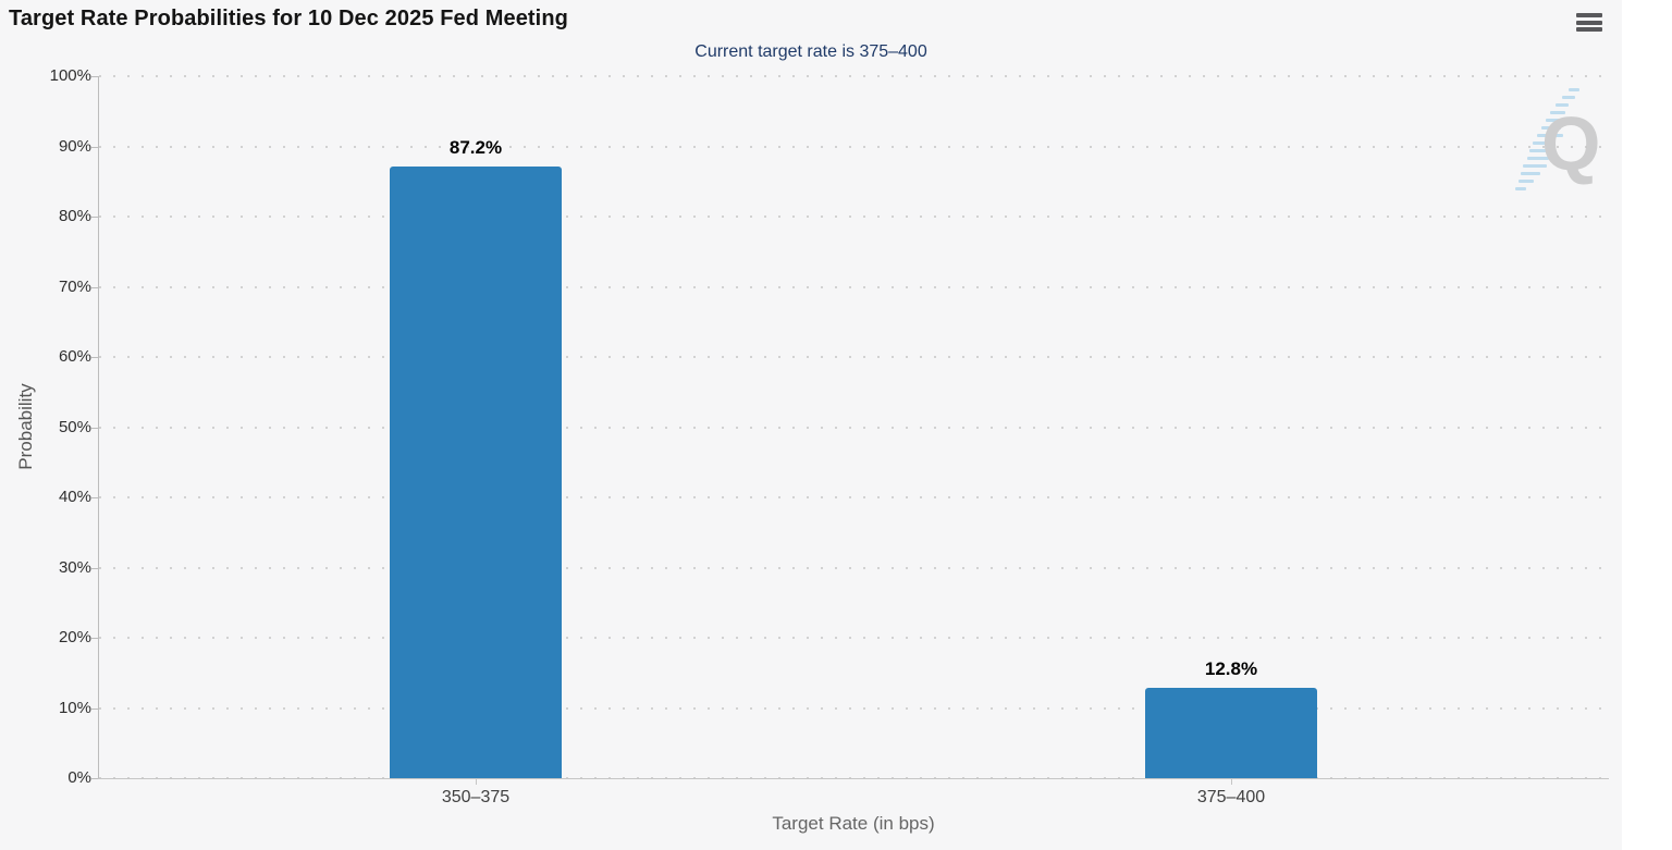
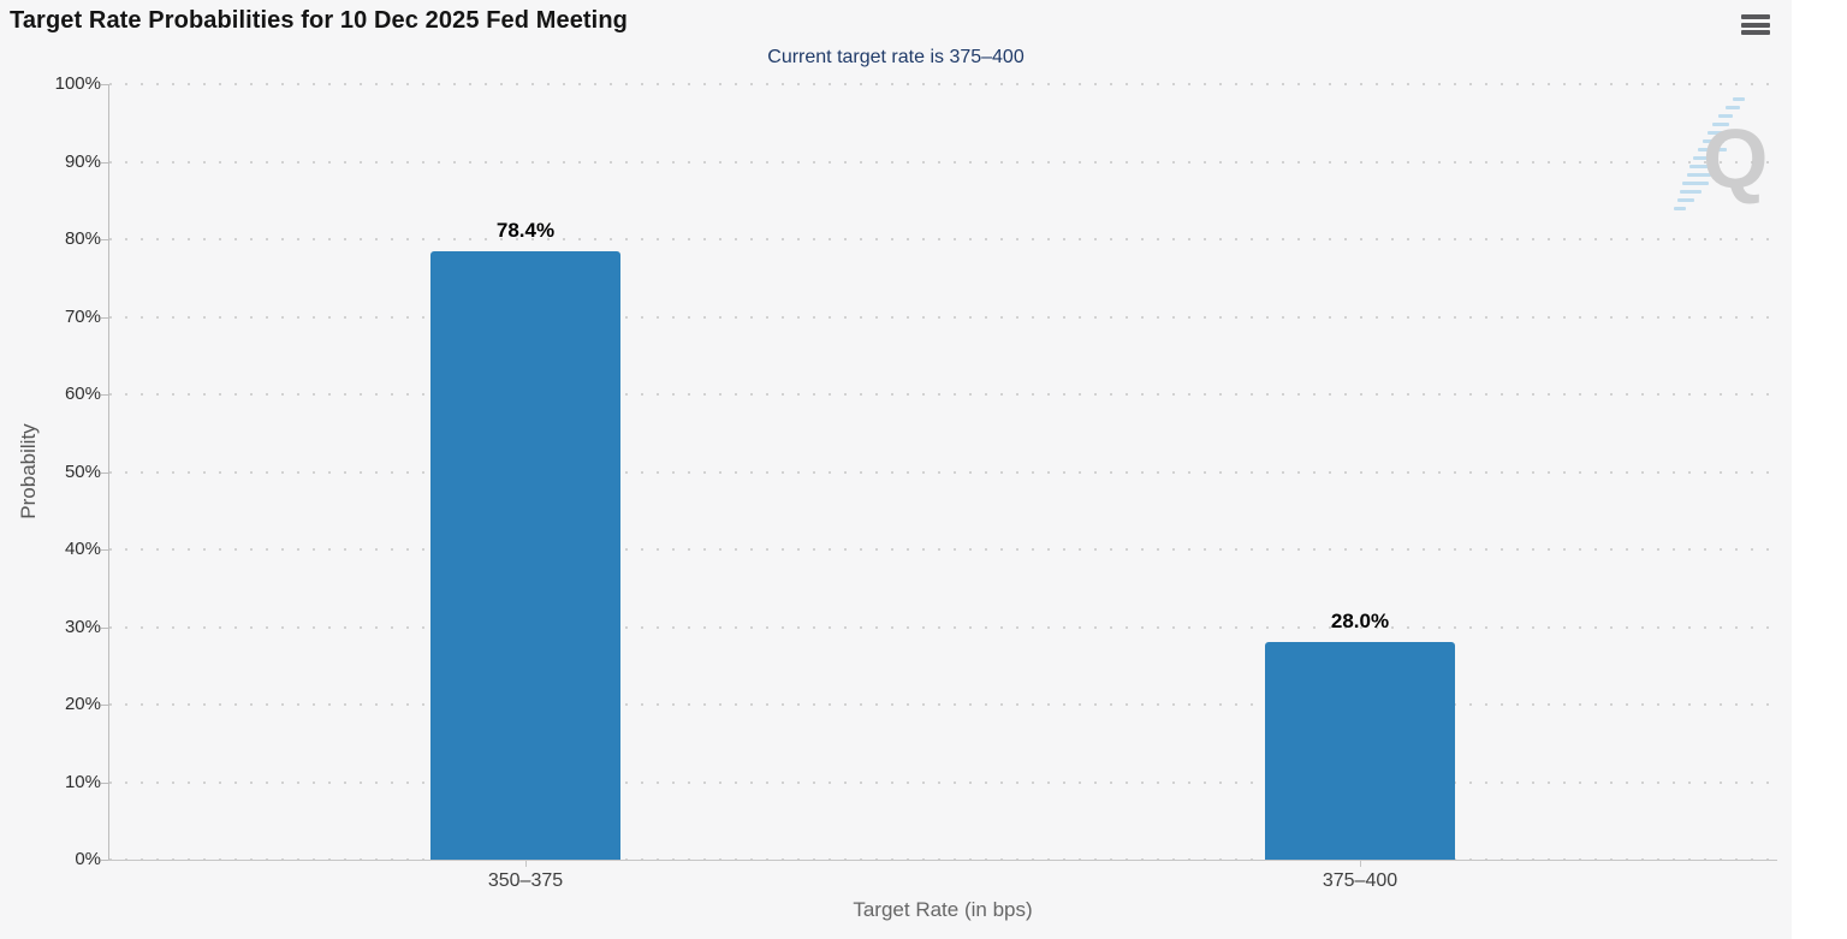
350–375: 87.2% -> 78.4%
375–400: 12.8% -> 28.0%
